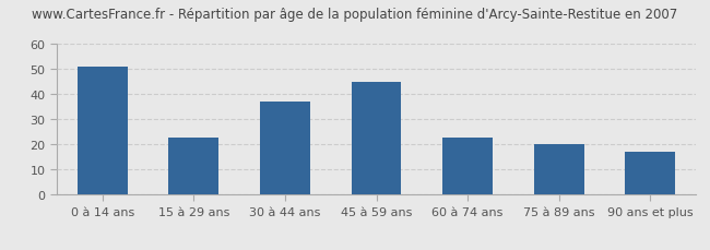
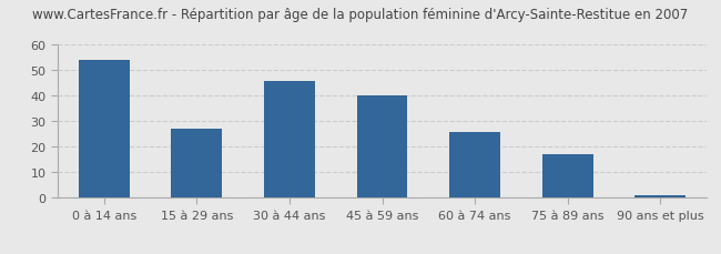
0 à 14 ans: 51 -> 54
15 à 29 ans: 23 -> 27
30 à 44 ans: 37 -> 46
45 à 59 ans: 45 -> 40
60 à 74 ans: 23 -> 26
75 à 89 ans: 20 -> 17
90 ans et plus: 17 -> 1
